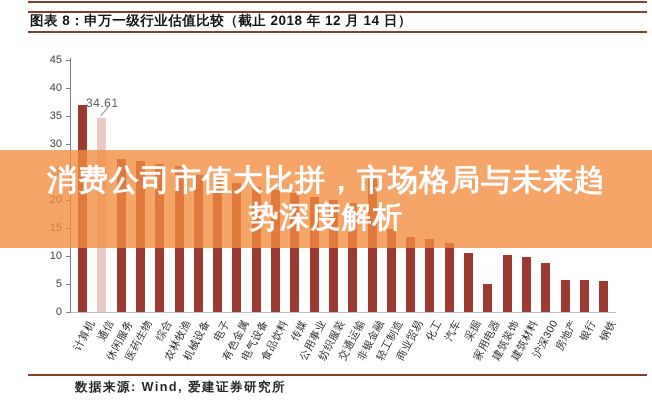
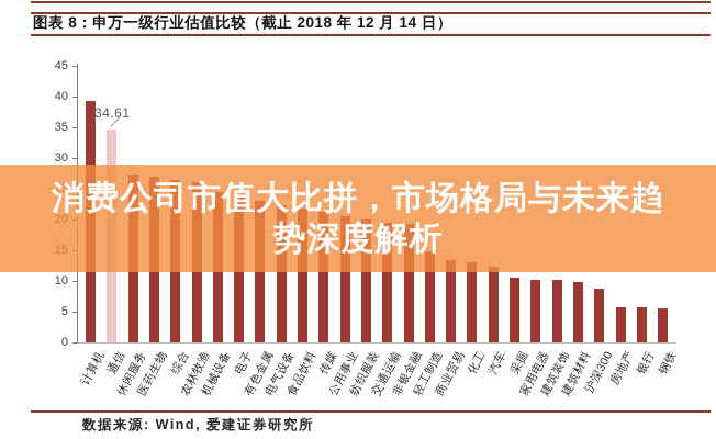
计算机: 37 -> 39
非银金融: 24 -> 19
家用电器: 5 -> 10
